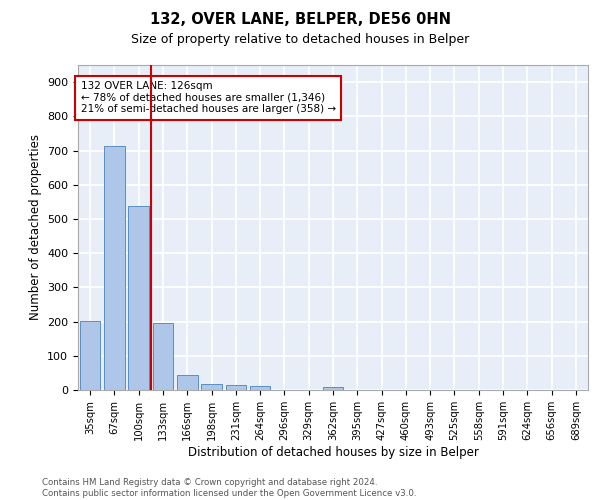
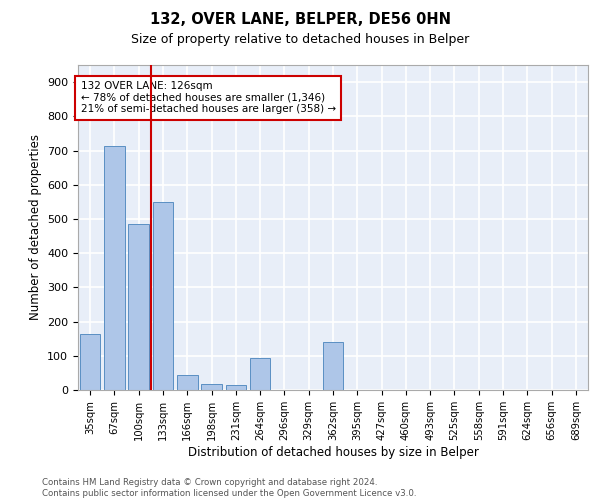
35sqm: 203 -> 165
100sqm: 537 -> 485
133sqm: 197 -> 550
264sqm: 11 -> 95
362sqm: 9 -> 140
